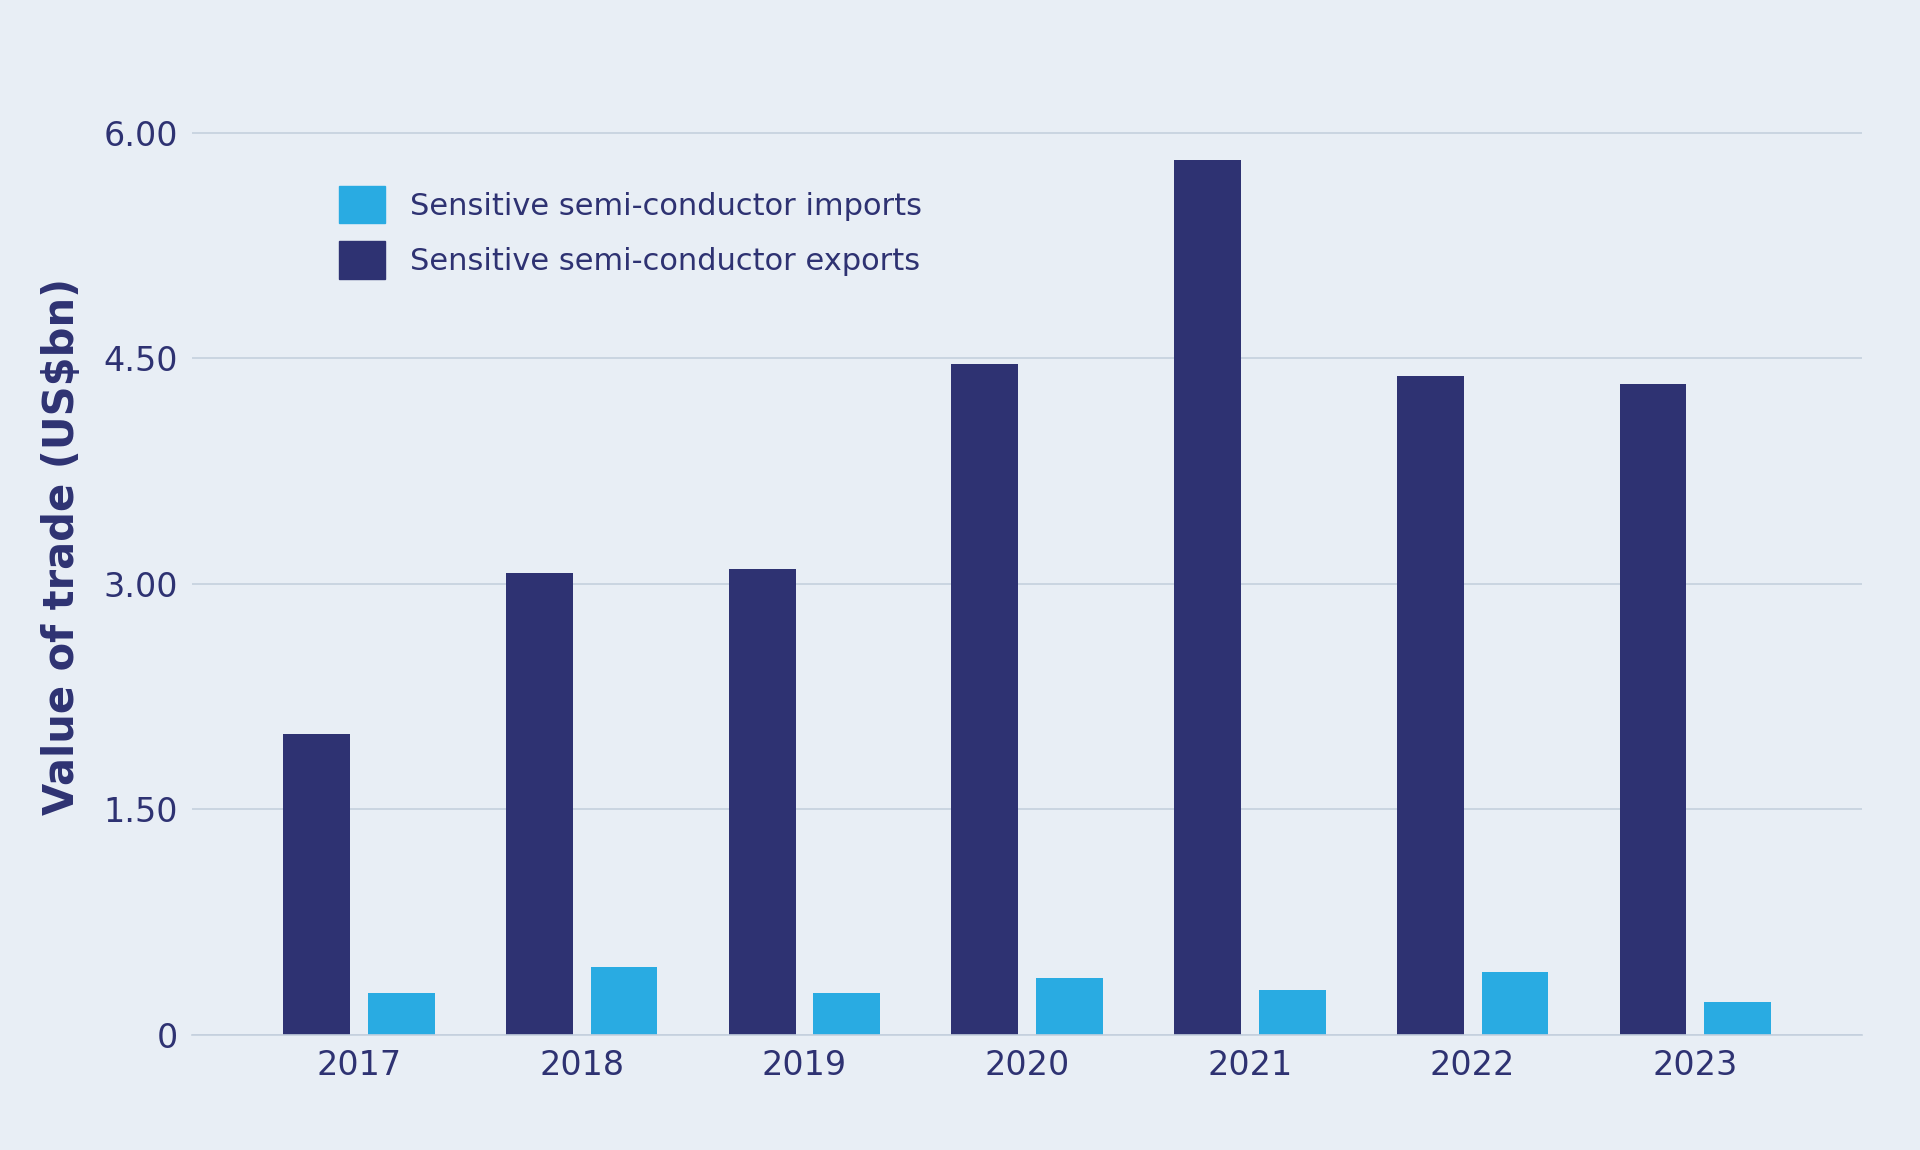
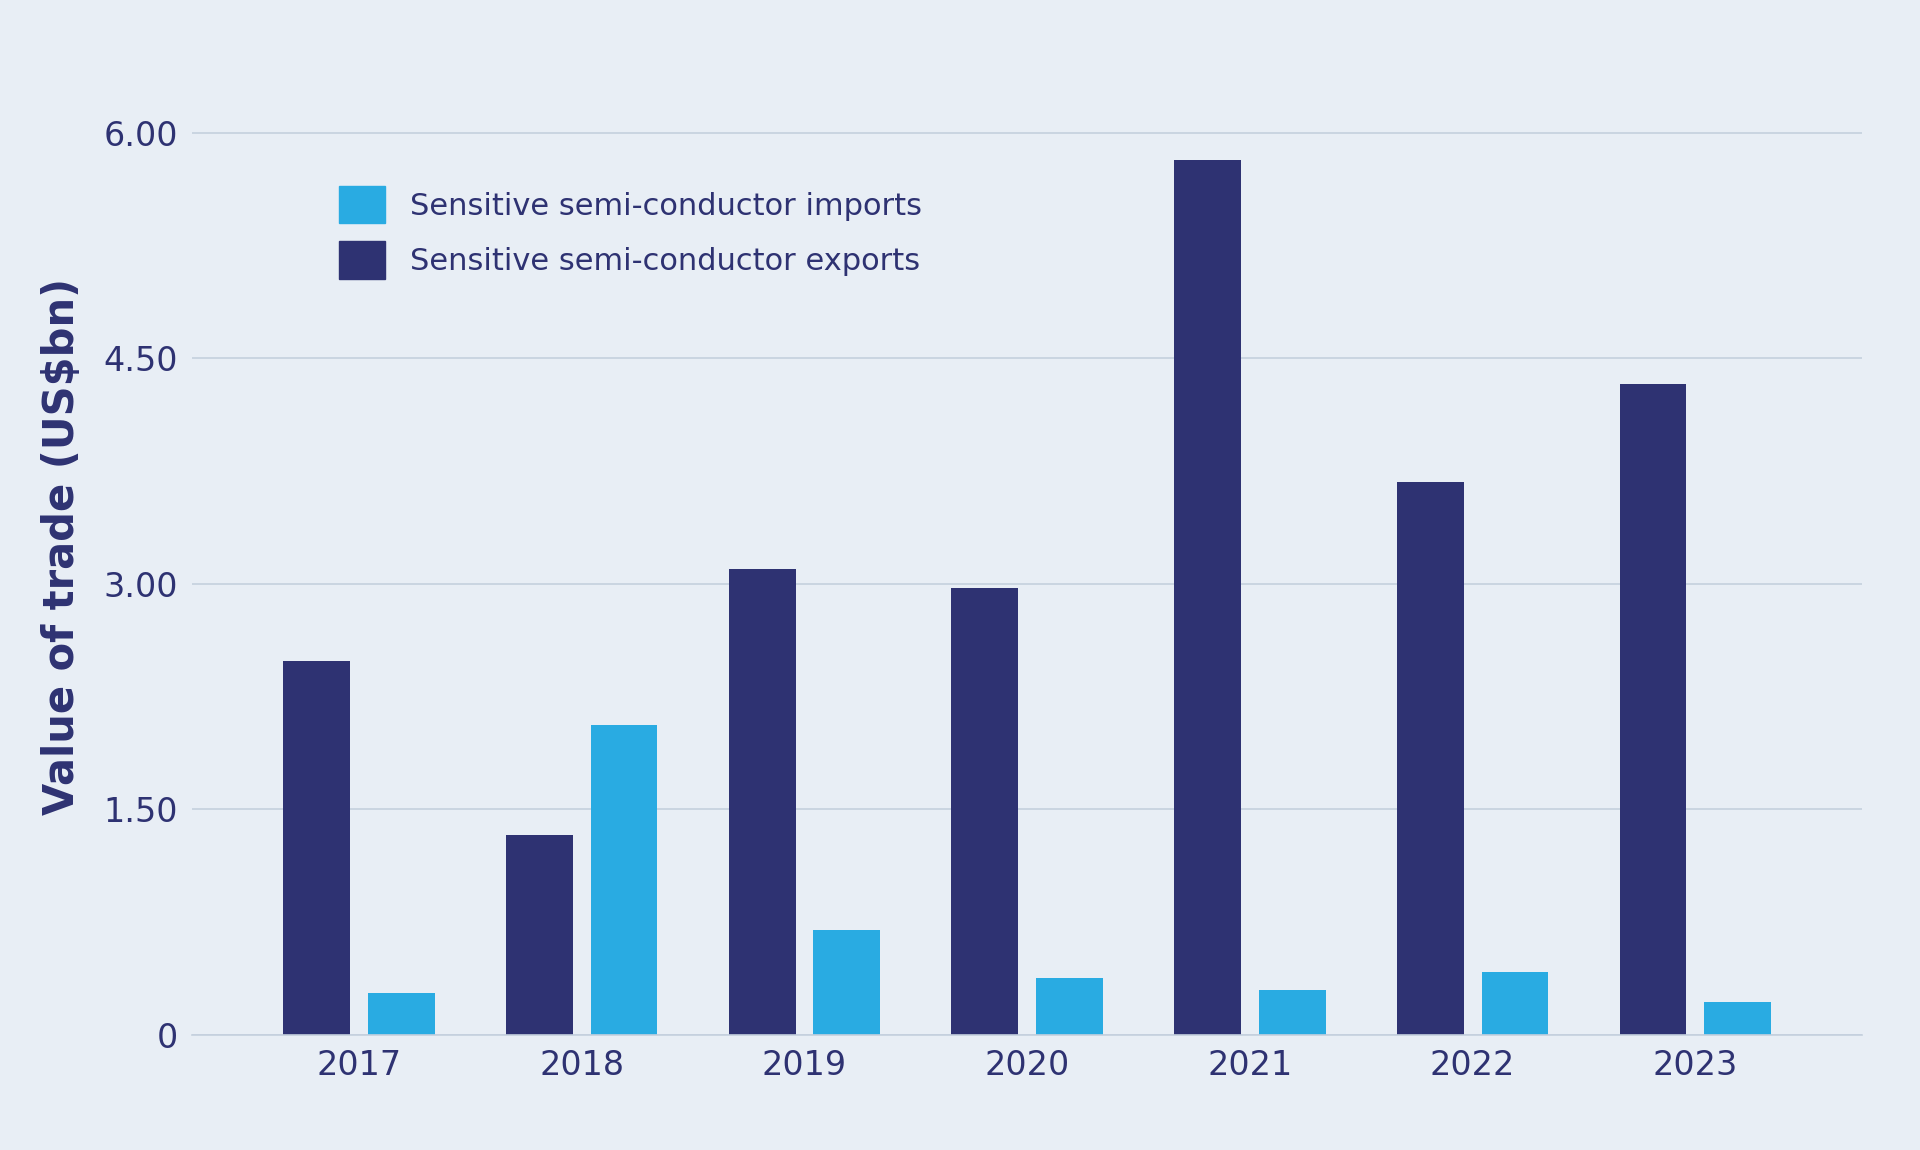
Sensitive semi-conductor exports/2017: 2.00 -> 2.49
Sensitive semi-conductor exports/2018: 3.07 -> 1.33
Sensitive semi-conductor imports/2018: 0.45 -> 2.06
Sensitive semi-conductor imports/2019: 0.28 -> 0.70
Sensitive semi-conductor exports/2020: 4.46 -> 2.97
Sensitive semi-conductor exports/2022: 4.38 -> 3.68
